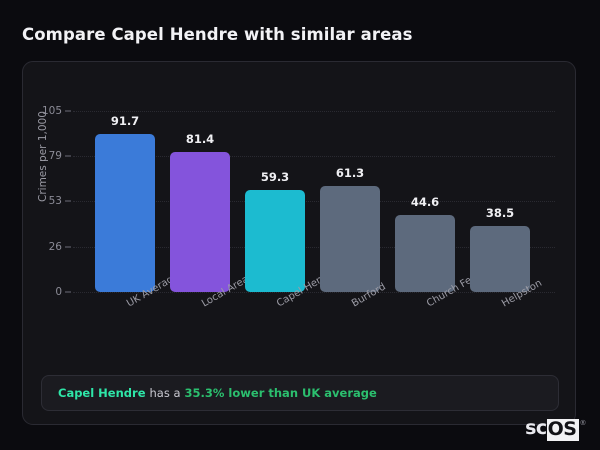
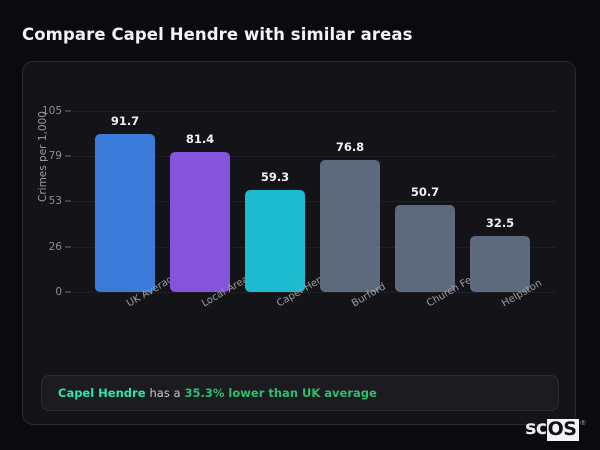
Burford: 61.3 -> 76.8
Church Fen…: 44.6 -> 50.7
Helpston: 38.5 -> 32.5
